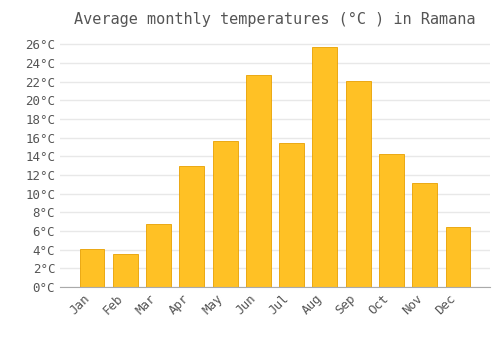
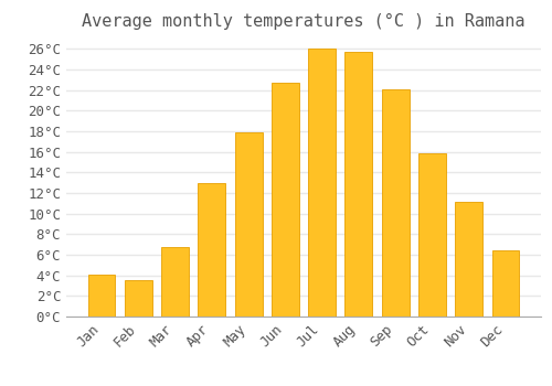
May: 15.6°C -> 17.9°C
Jul: 15.4°C -> 26.0°C
Oct: 14.2°C -> 15.9°C
